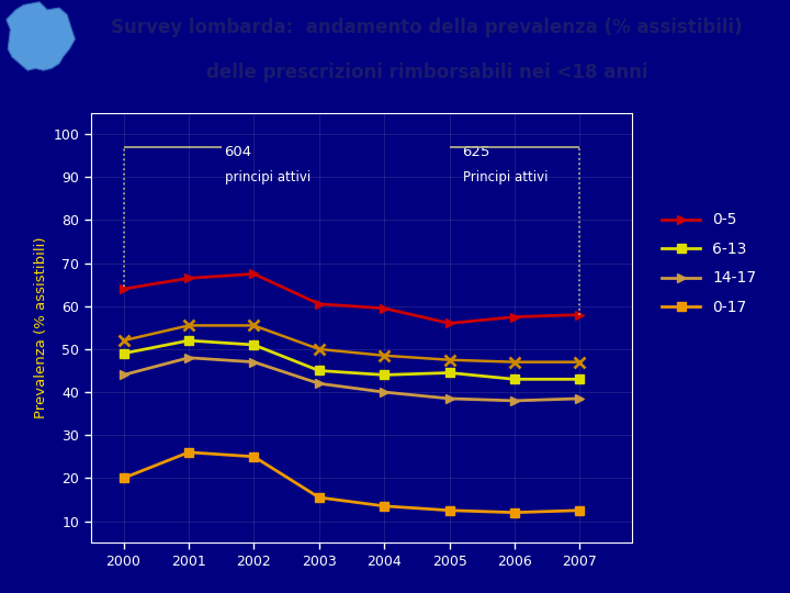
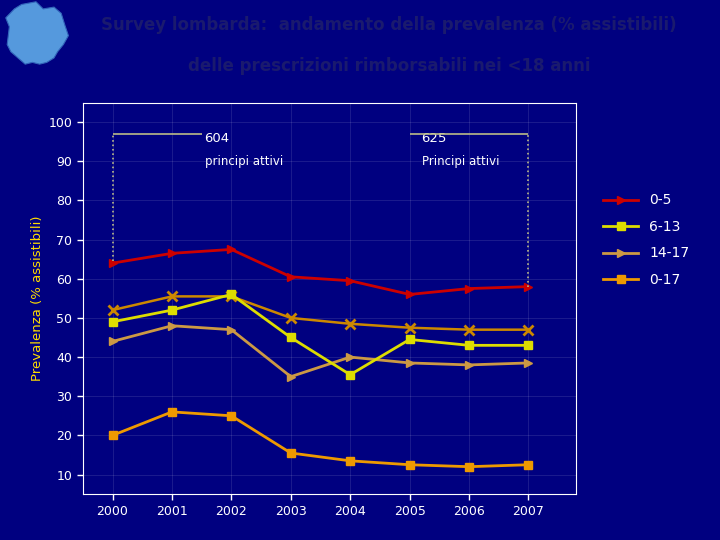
6-13/2002: 51.0 -> 56.0
14-17/2003: 42.0 -> 35.0
6-13/2004: 44.0 -> 35.5
